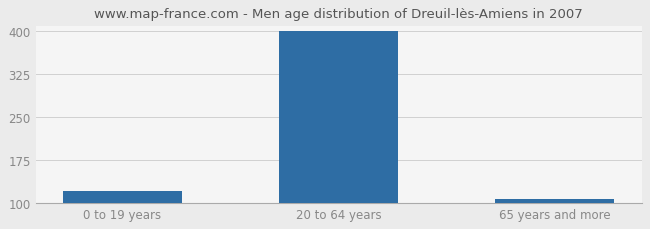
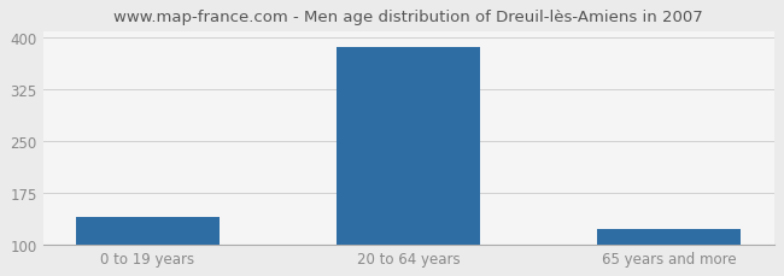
0 to 19 years: 120 -> 140
20 to 64 years: 400 -> 386
65 years and more: 107 -> 122
